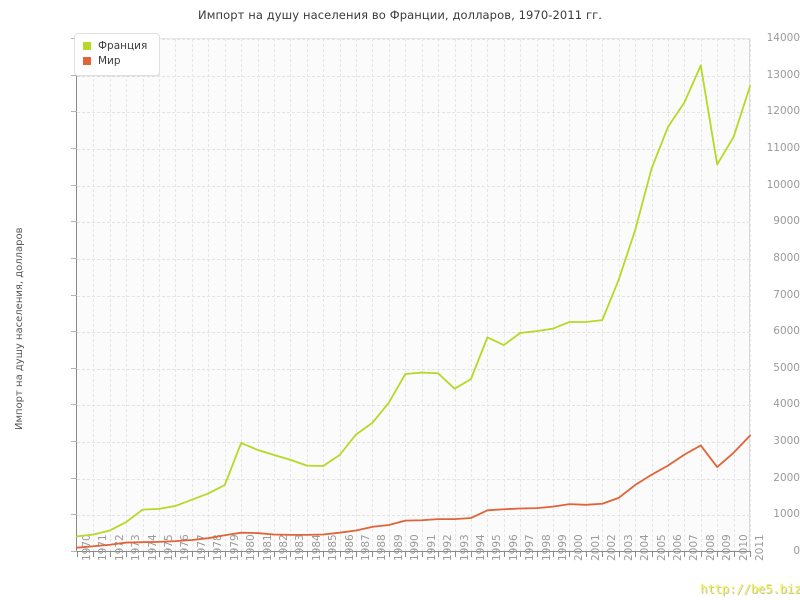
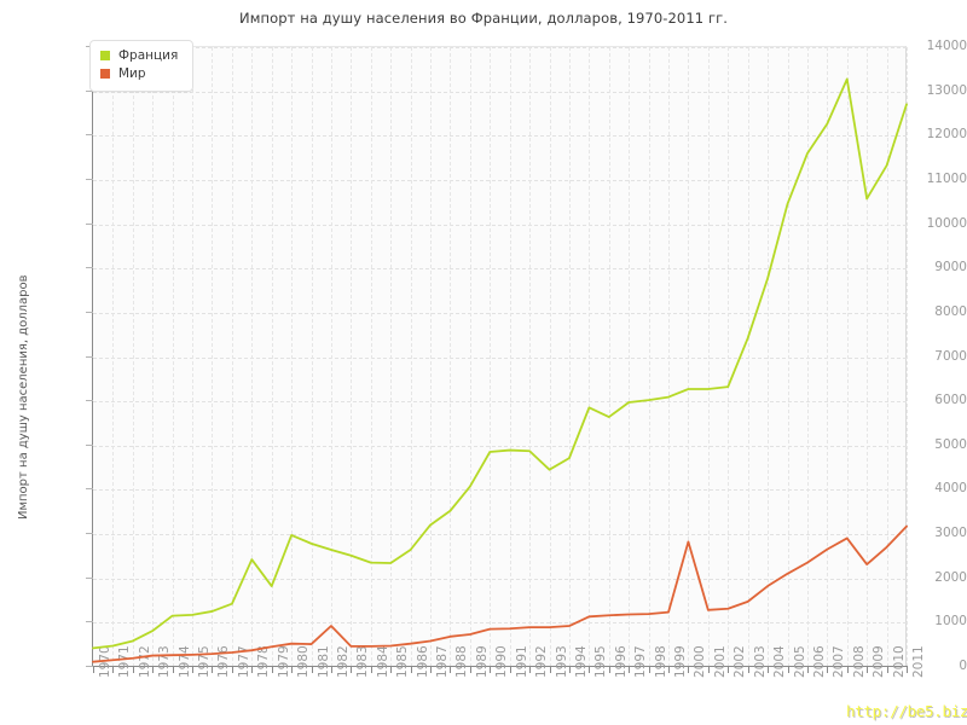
Франция/1978: 1600 -> 2400
Мир/1982: 400 -> 900
Мир/2000: 1300 -> 2800
